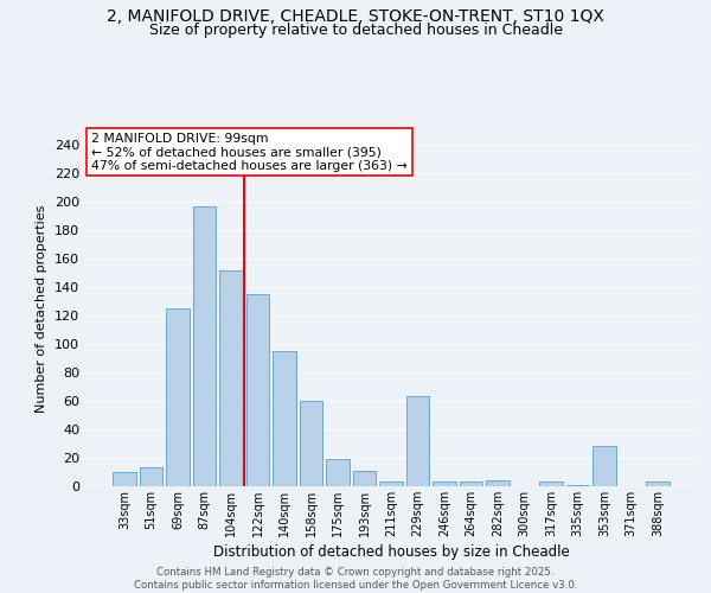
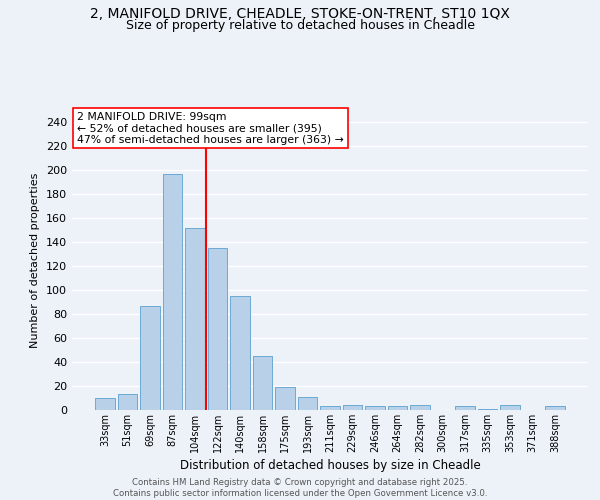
69sqm: 125 -> 87
158sqm: 60 -> 45
229sqm: 63 -> 4
353sqm: 28 -> 4
